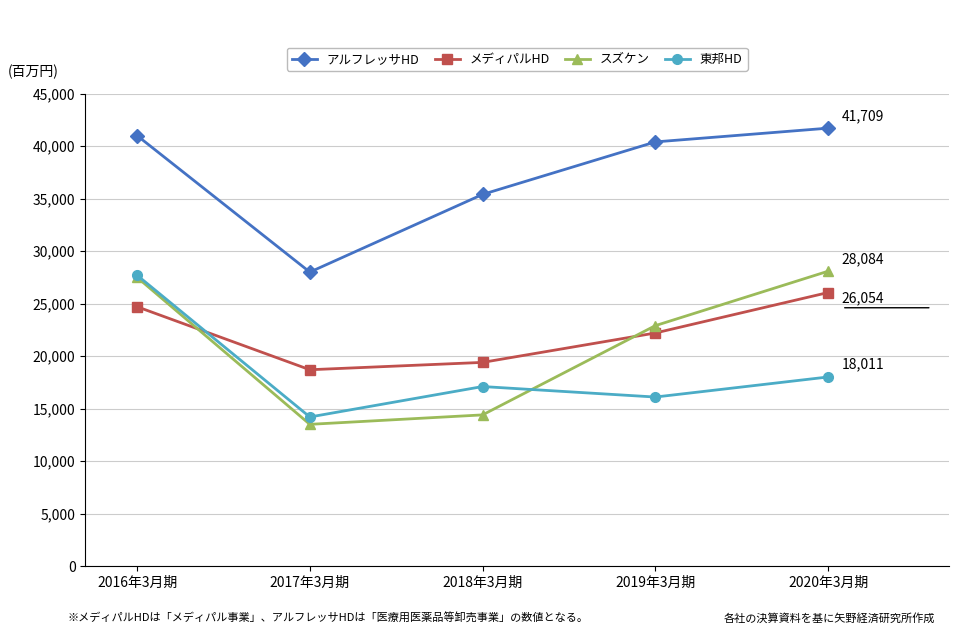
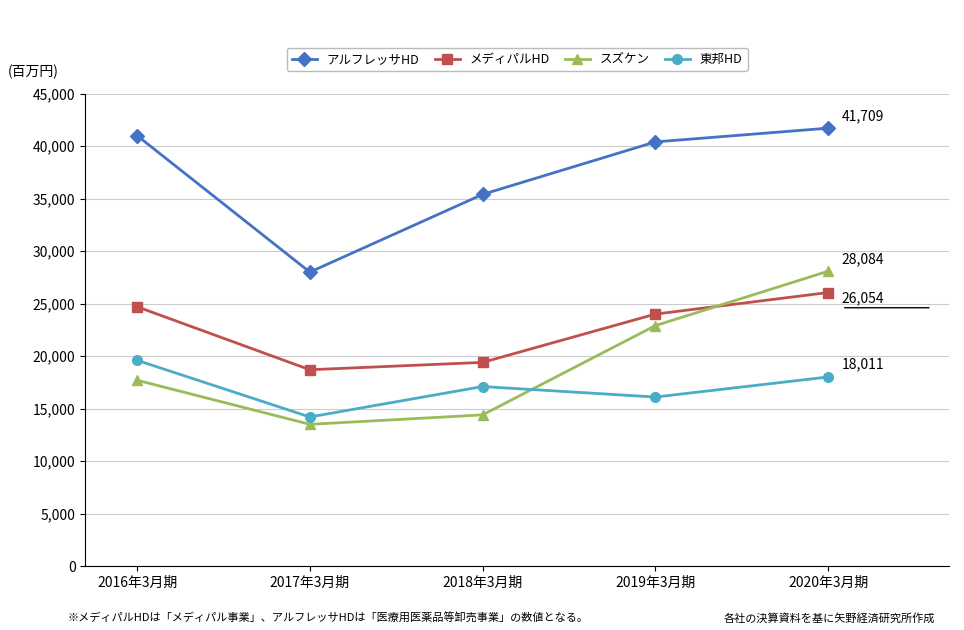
スズケン/2016年3月期: 27,500 -> 17,700
東邦HD/2016年3月期: 27,700 -> 19,600
メディパルHD/2019年3月期: 22,200 -> 24,000
